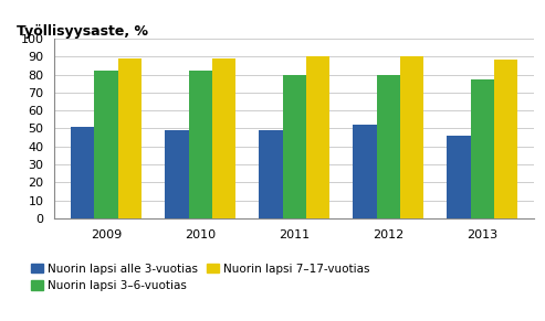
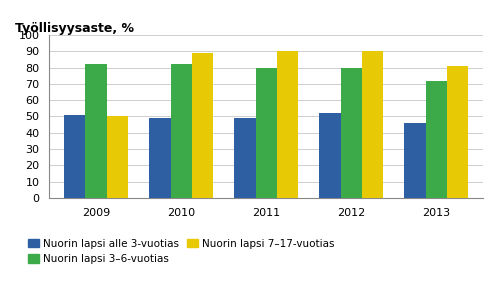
Nuorin lapsi 7–17-vuotias/2009: 89 -> 50
Nuorin lapsi 3–6-vuotias/2013: 77 -> 72
Nuorin lapsi 7–17-vuotias/2013: 88 -> 81
